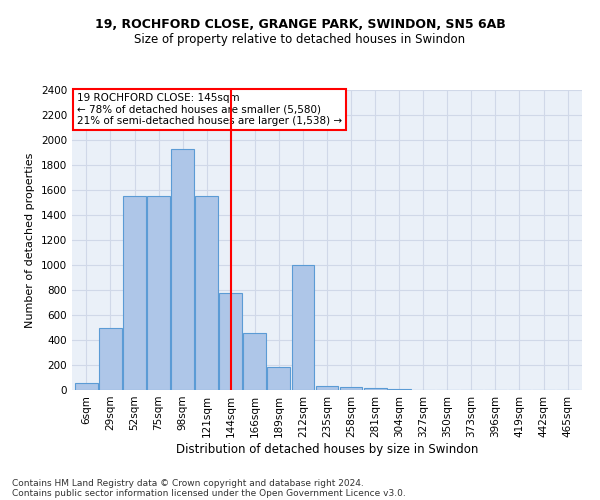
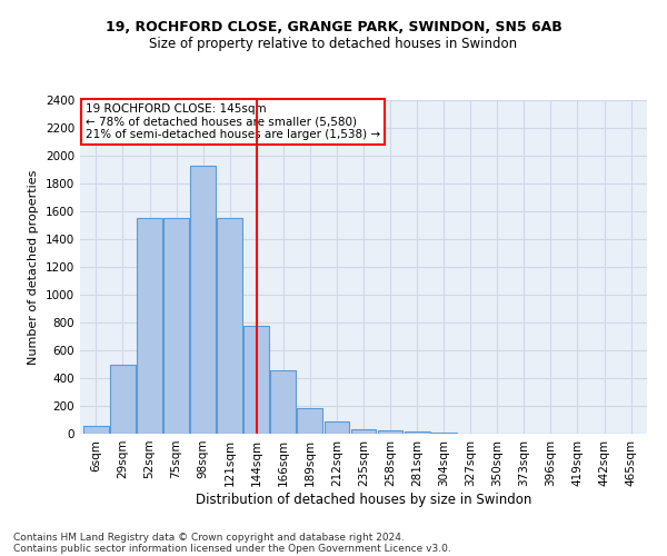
212sqm: 1000 -> 90
